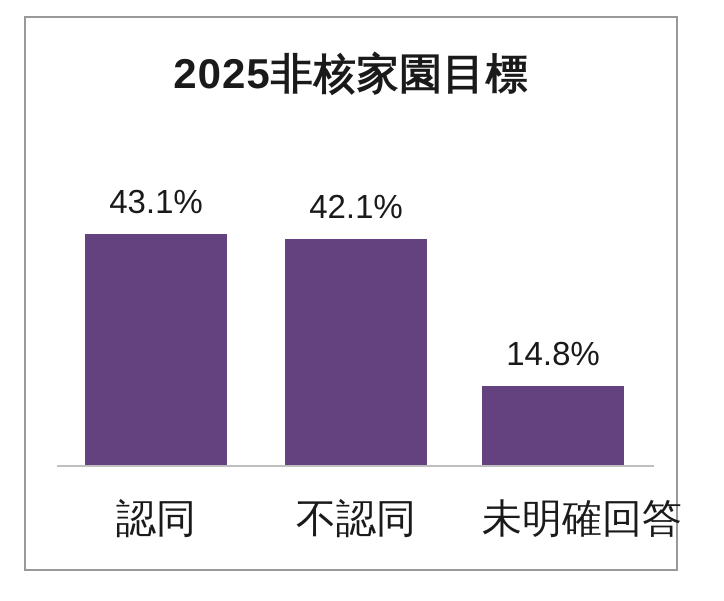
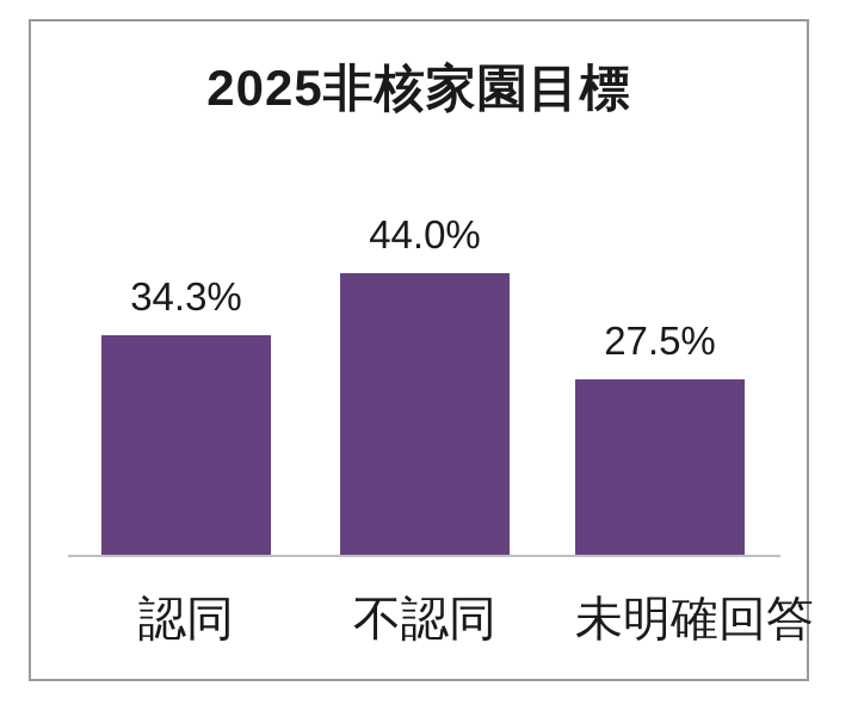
認同: 43.1% -> 34.3%
不認同: 42.1% -> 44.0%
未明確回答: 14.8% -> 27.5%
